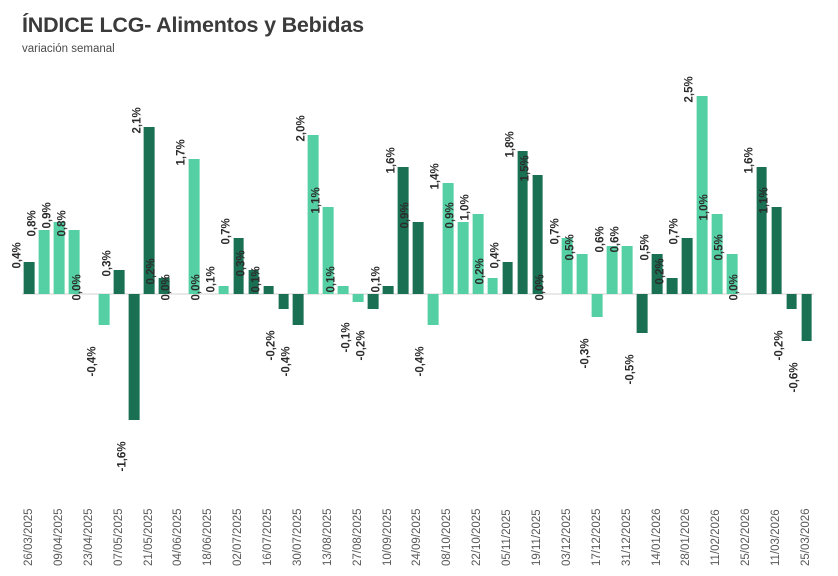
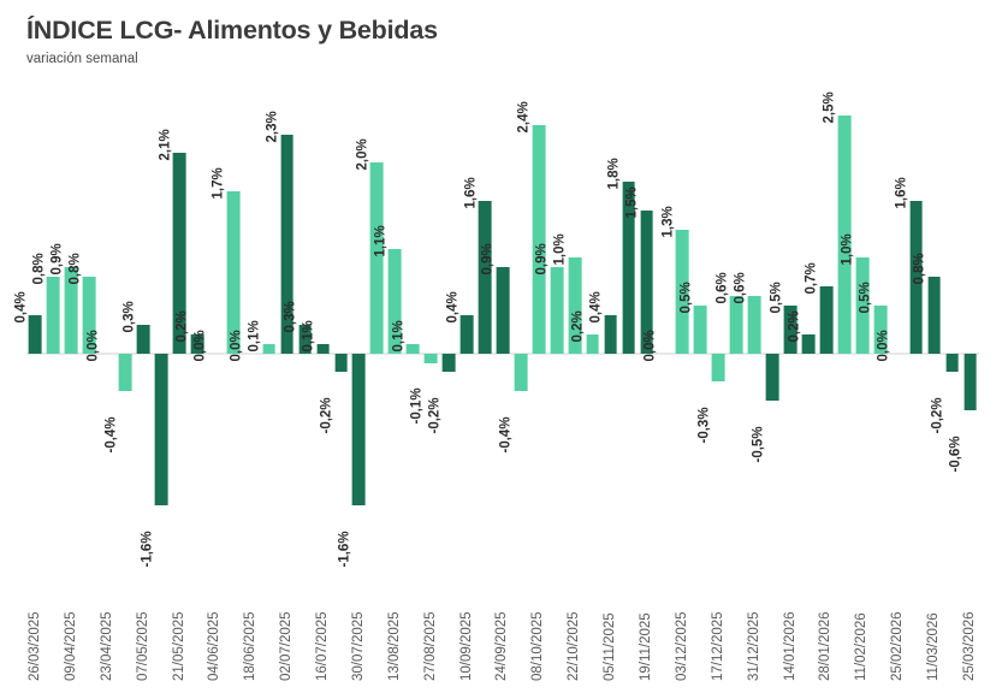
02/07/2025: 0,7% -> 2,3%
30/07/2025: -0,4% -> -1,6%
10/09/2025: 0,1% -> 0,4%
08/10/2025: 1,4% -> 2,4%
03/12/2025: 0,7% -> 1,3%
11/03/2026: 1,1% -> 0,8%
